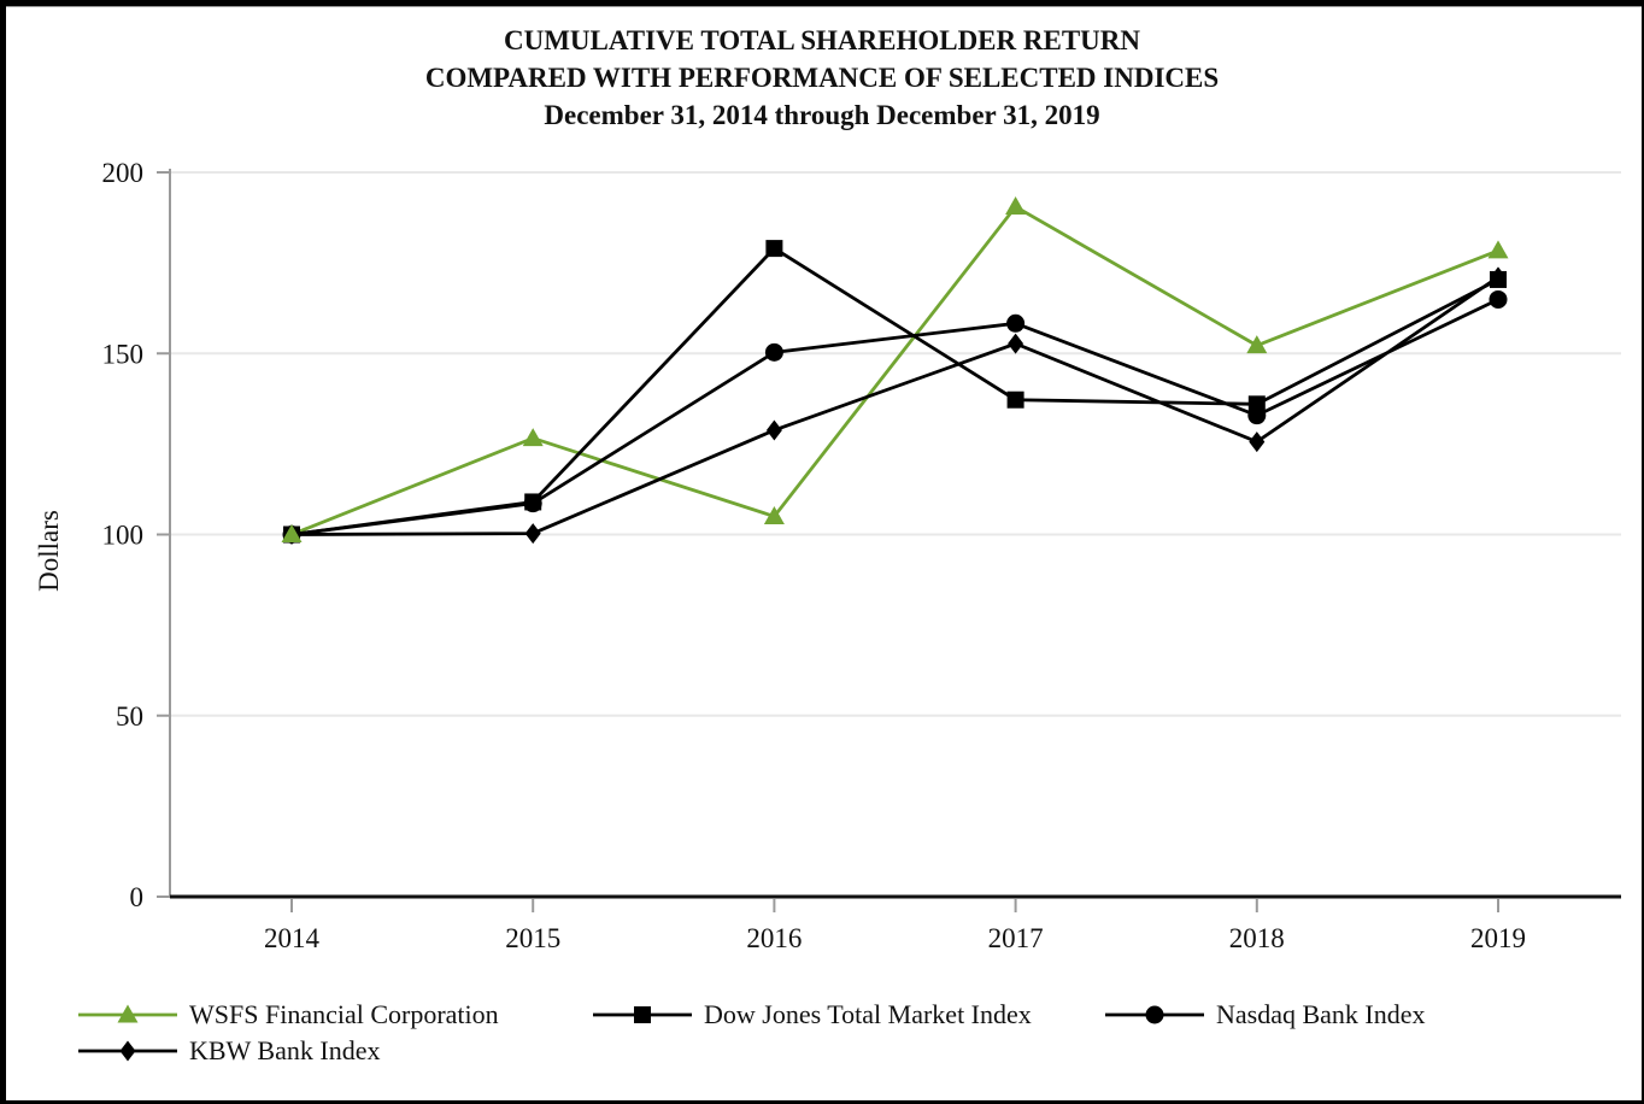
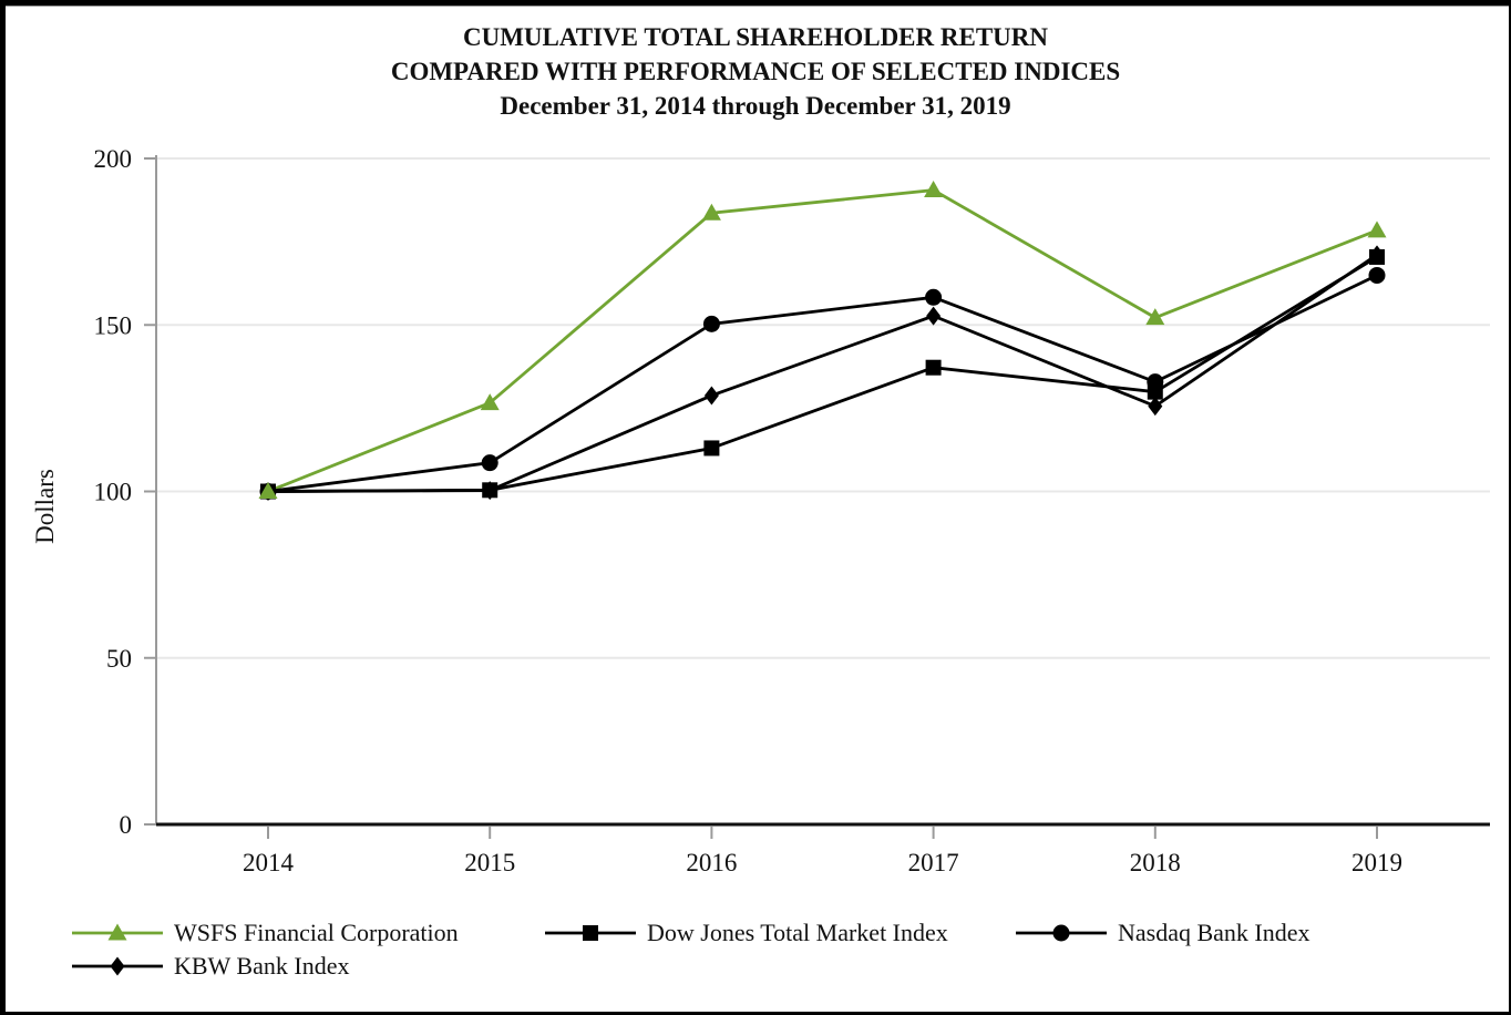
Dow Jones Total Market Index/2015: 109 -> 100
WSFS Financial Corporation/2016: 105 -> 184
Dow Jones Total Market Index/2016: 179 -> 113
Dow Jones Total Market Index/2018: 136 -> 130
